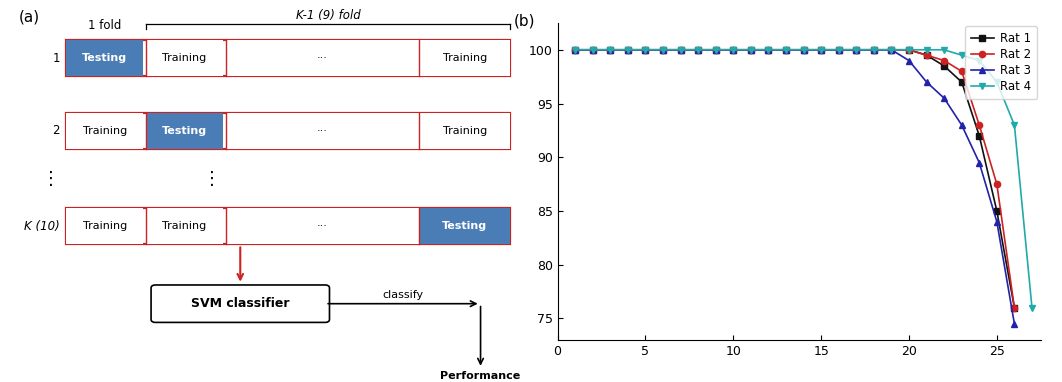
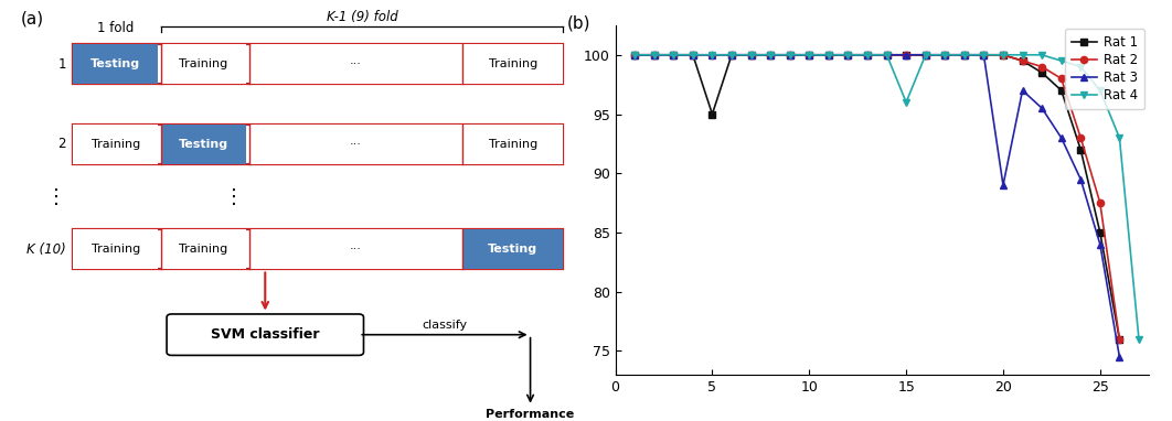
Rat 1/5: 100.0 -> 95.0
Rat 4/15: 100.0 -> 96.0
Rat 3/20: 99.0 -> 89.0
